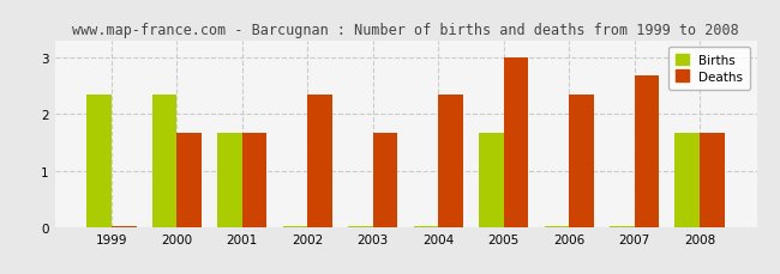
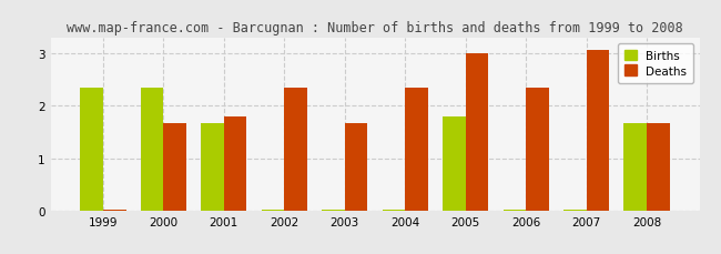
Deaths/2001: 1.67 -> 1.80
Births/2005: 1.67 -> 1.80
Deaths/2007: 2.67 -> 3.05
